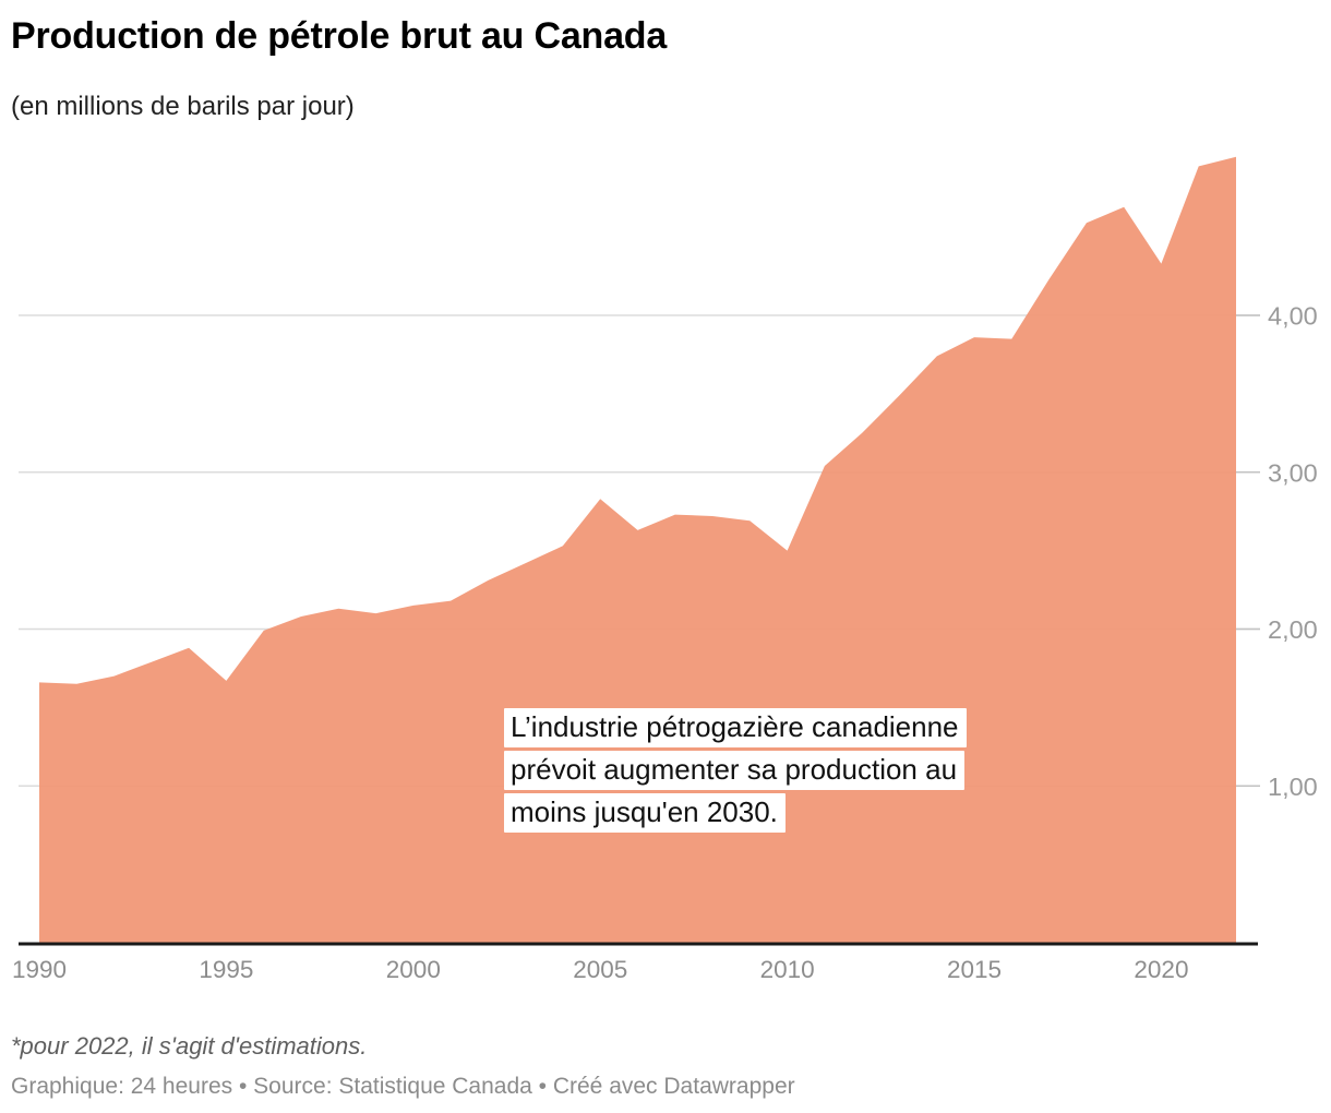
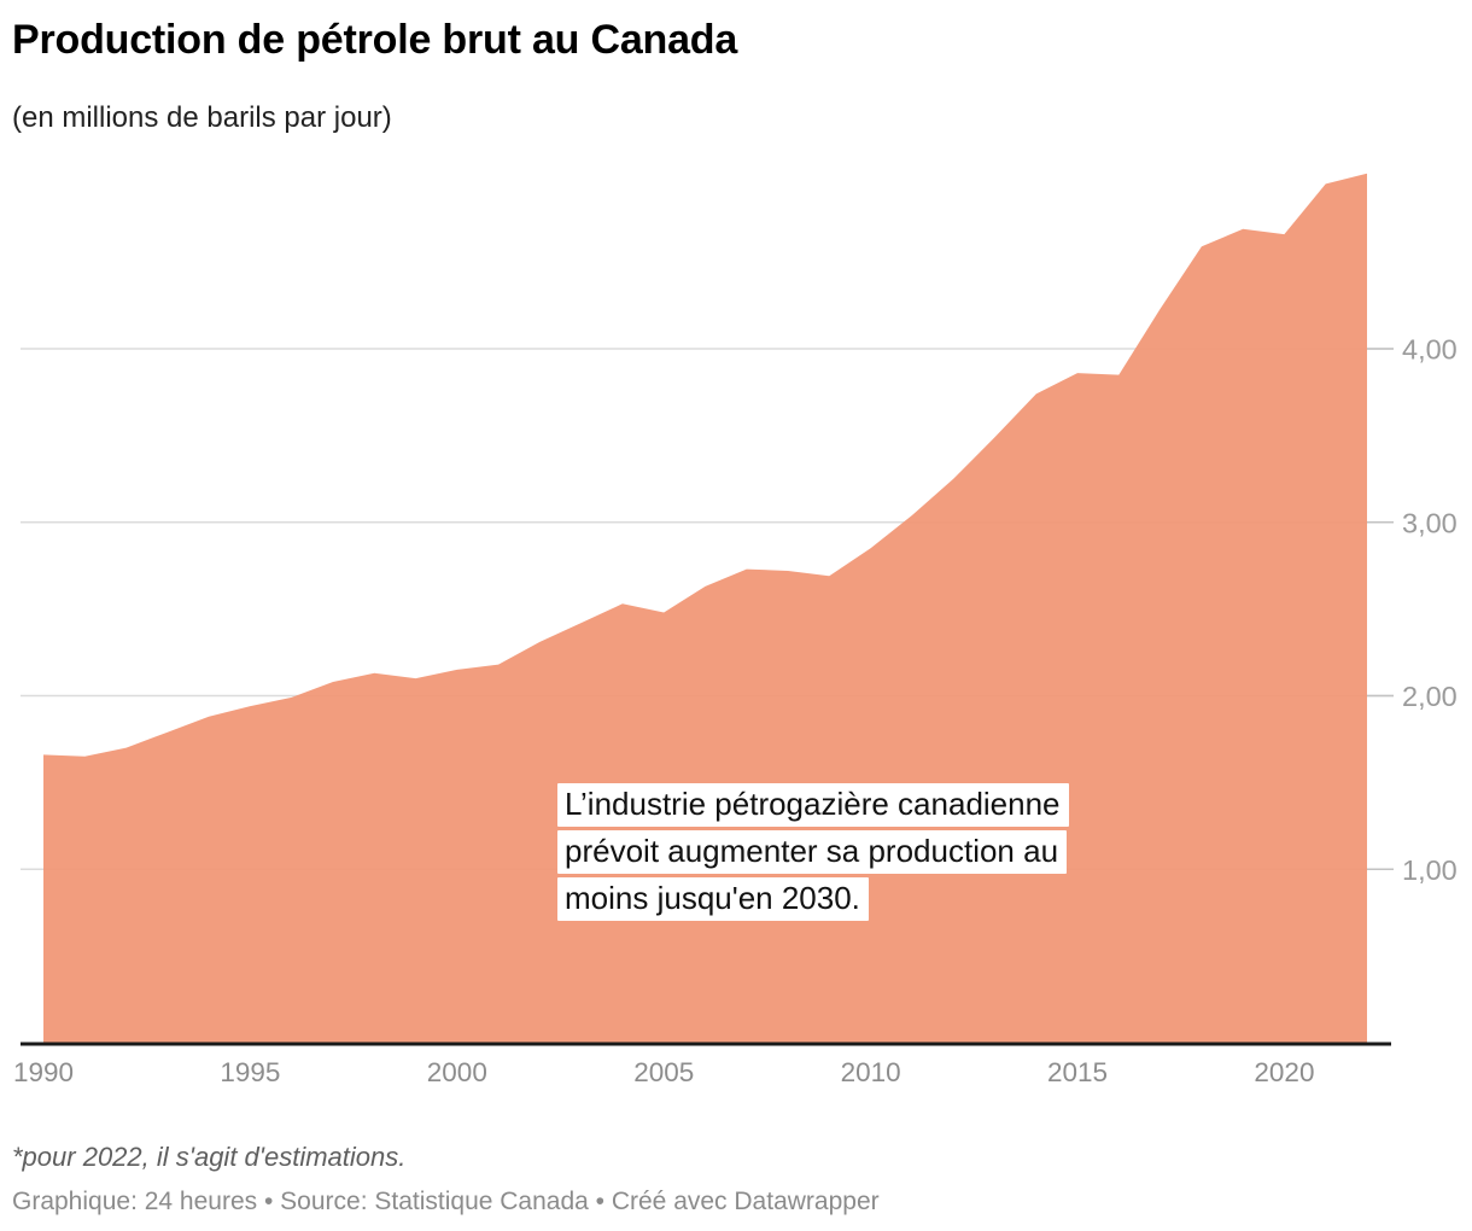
1995: 1,67 -> 1,94
2005: 2,83 -> 2,48
2010: 2,50 -> 2,85
2020: 4,33 -> 4,66
